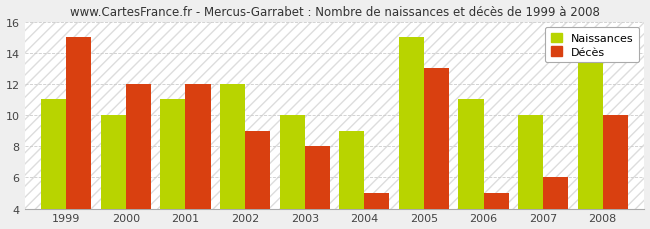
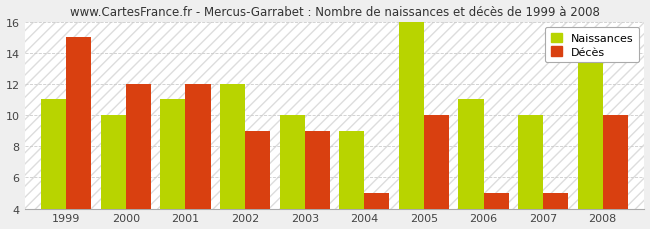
Décès/2003: 8 -> 9
Naissances/2005: 15 -> 16
Décès/2005: 13 -> 10
Décès/2007: 6 -> 5
